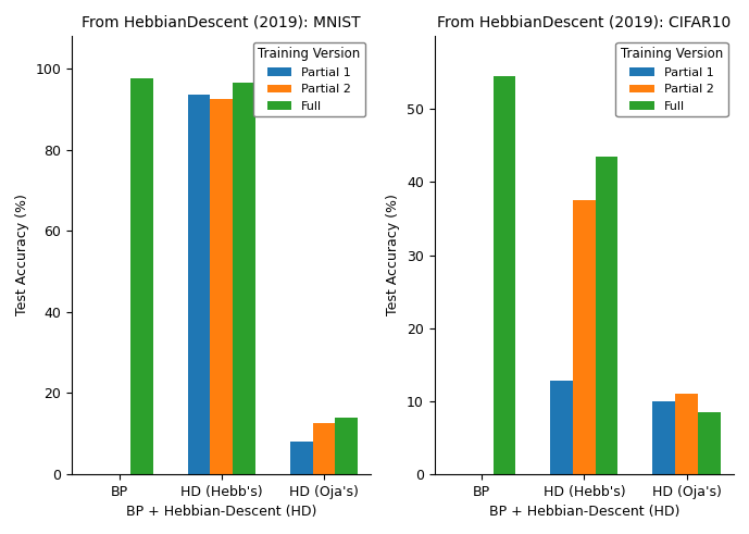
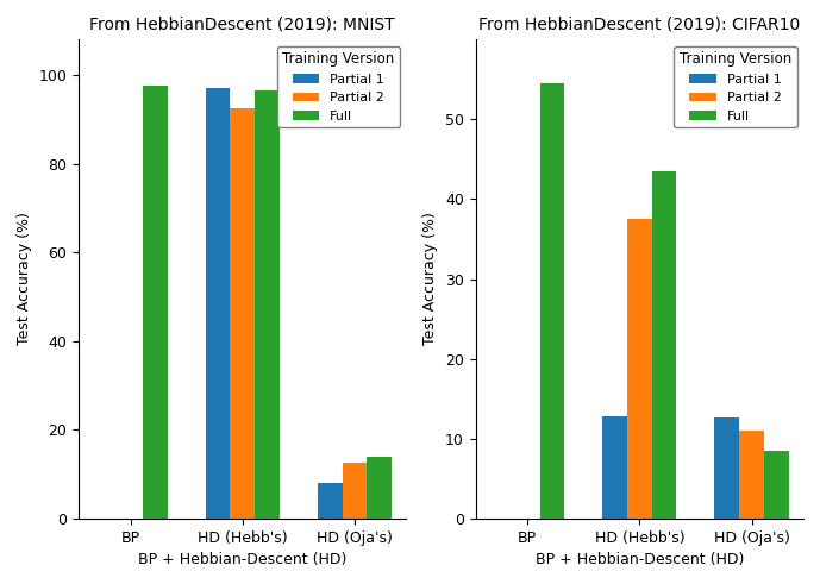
From HebbianDescent (2019): MNIST/Partial 1/HD (Hebb's): 93.5 -> 97.0
From HebbianDescent (2019): CIFAR10/Partial 1/HD (Oja's): 9.9 -> 12.6
